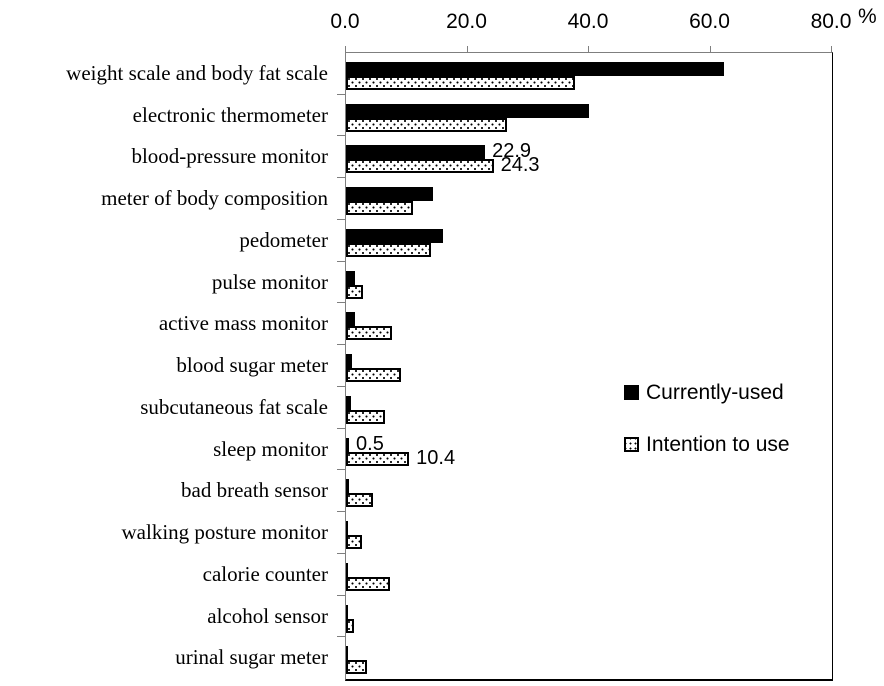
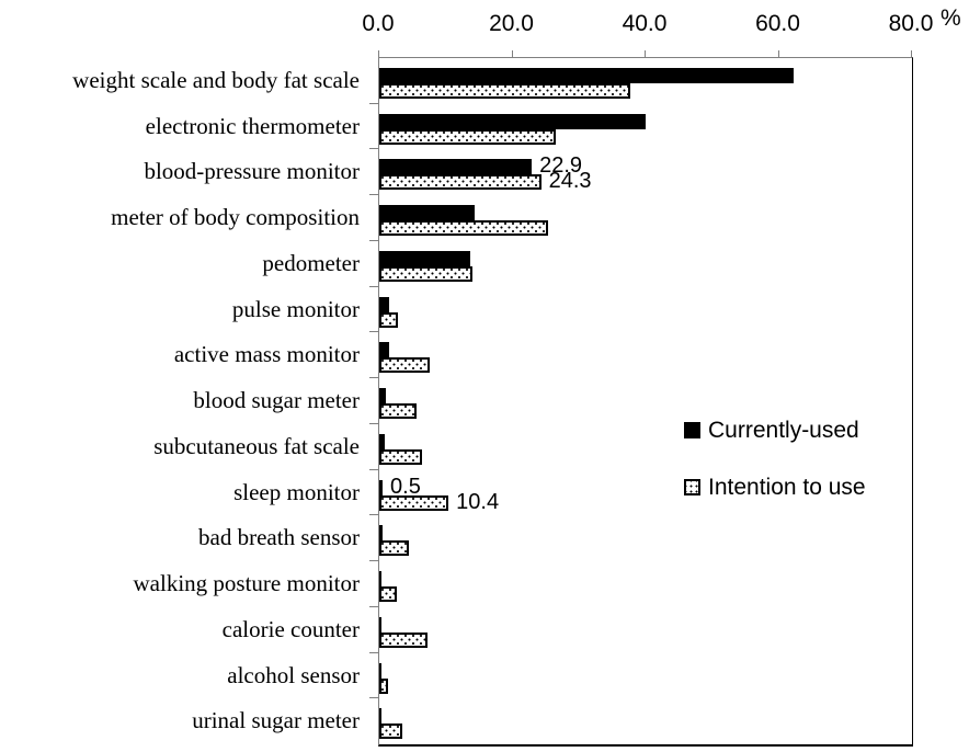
Intention to use/meter of body composition: 11 -> 25
Currently-used/pedometer: 16 -> 14
Intention to use/blood sugar meter: 9 -> 6
